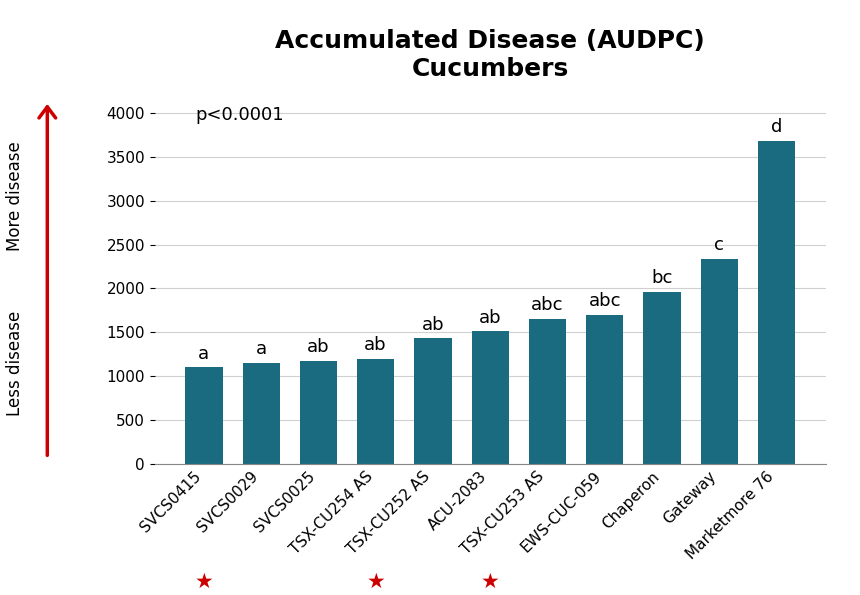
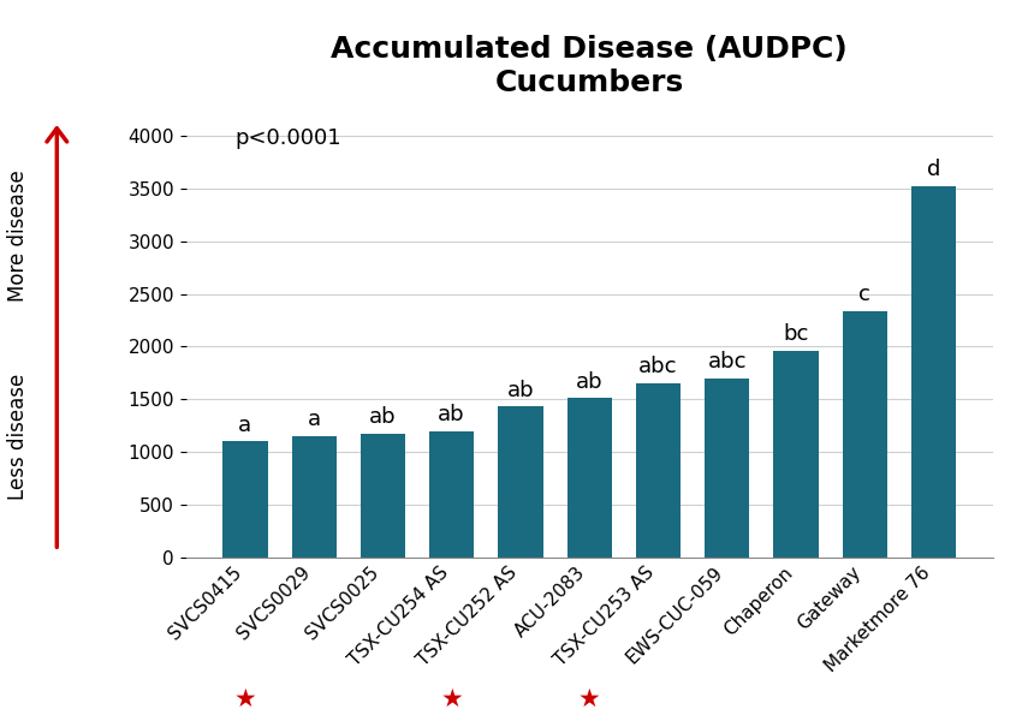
Marketmore 76: 3680 -> 3520
